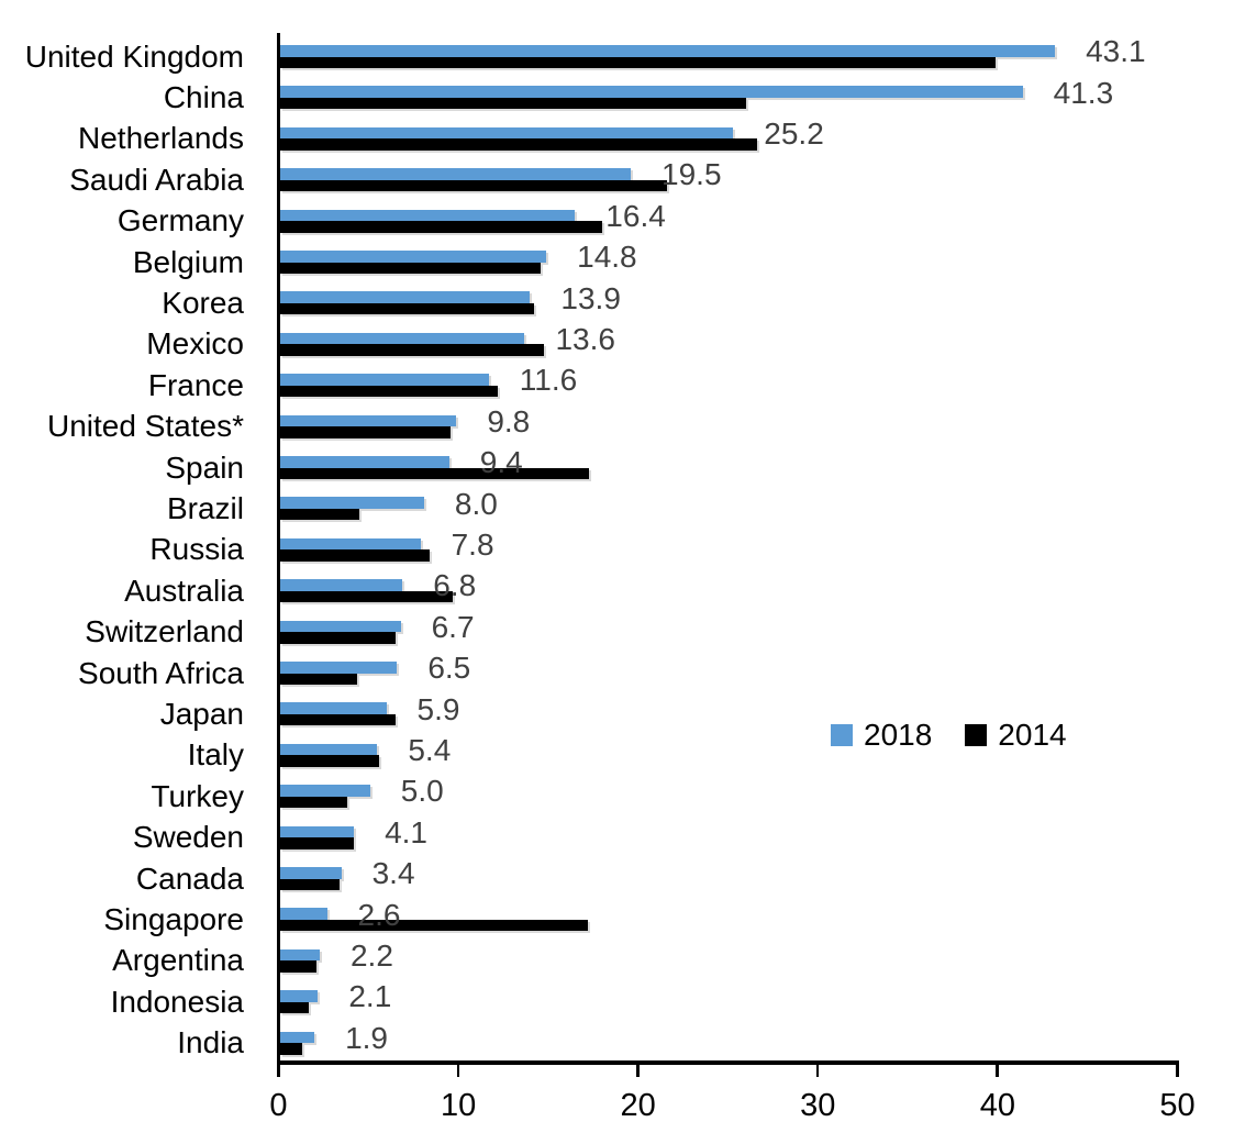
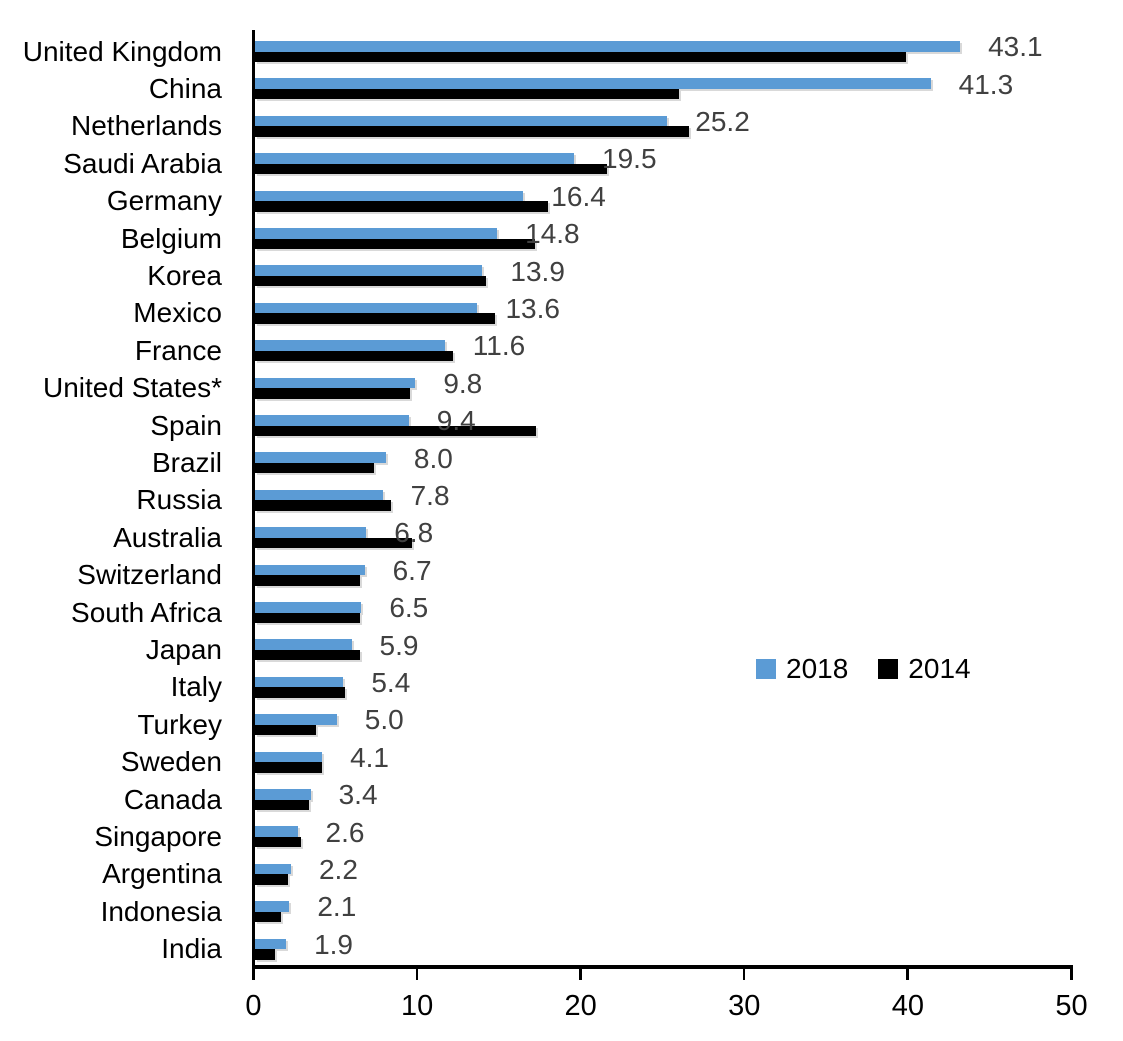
2014/Belgium: 14.5 -> 17.1
2014/Brazil: 4.4 -> 7.3
2014/South Africa: 4.3 -> 6.4
2014/Singapore: 17.1 -> 2.8
